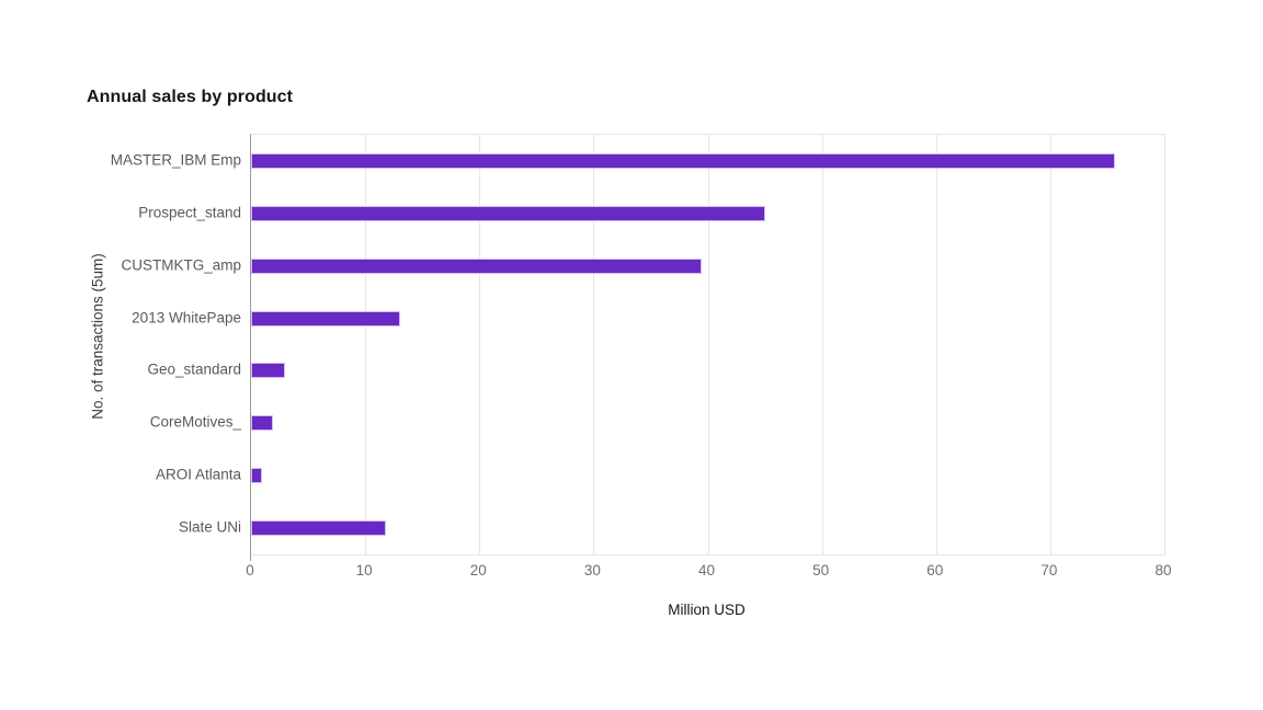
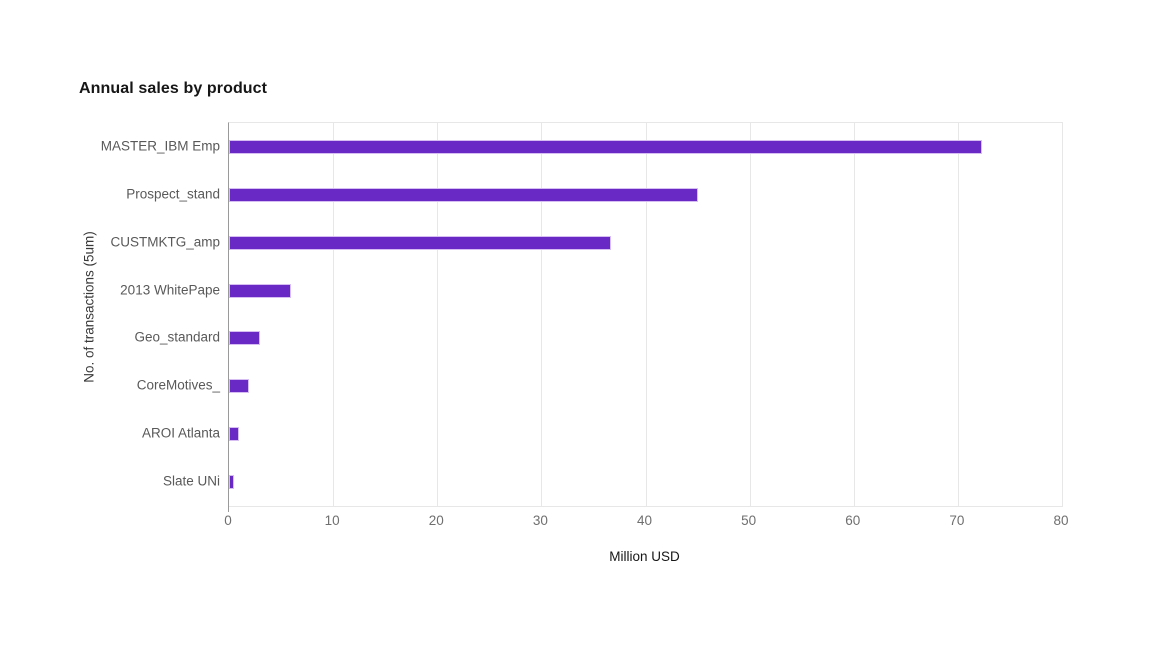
MASTER_IBM Emp: 75.7 -> 72.3
CUSTMKTG_amp: 39.5 -> 36.7
2013 WhitePape: 13.1 -> 6.0
Slate UNi: 11.8 -> 0.5
